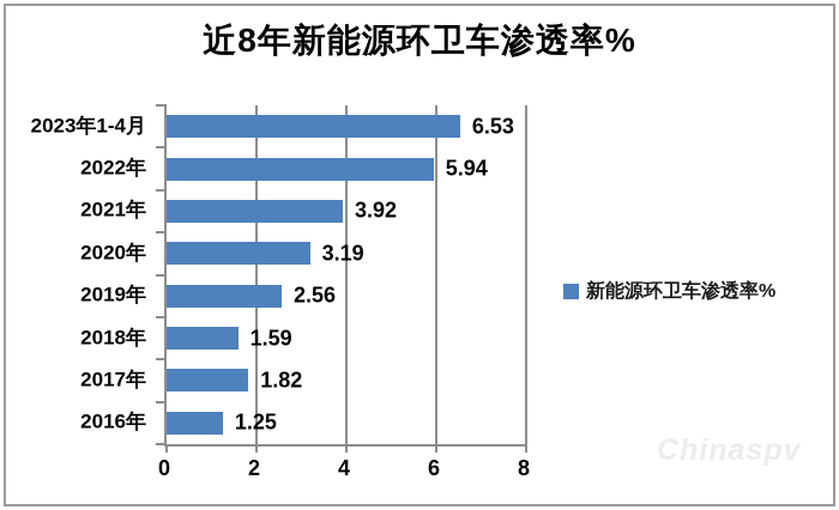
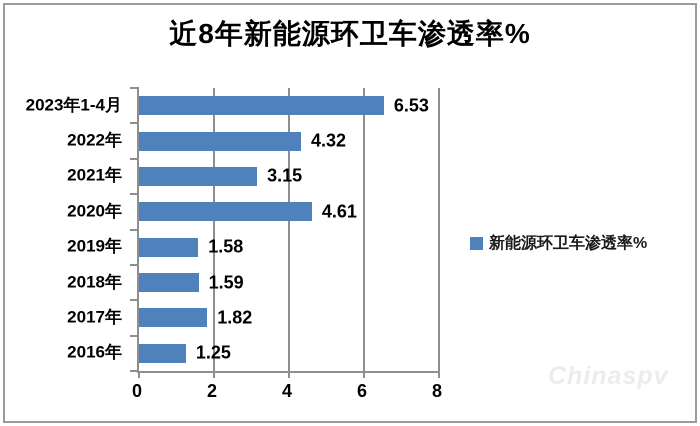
2022年: 5.94 -> 4.32
2021年: 3.92 -> 3.15
2020年: 3.19 -> 4.61
2019年: 2.56 -> 1.58
